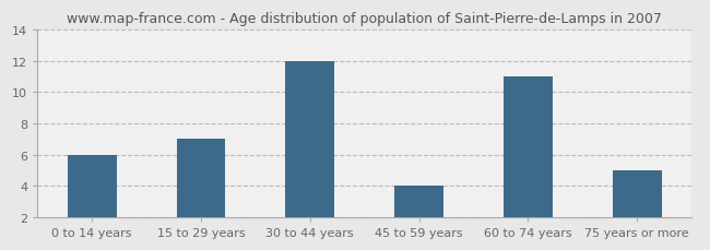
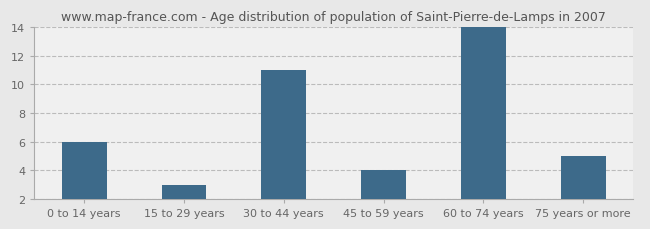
15 to 29 years: 7 -> 3
30 to 44 years: 12 -> 11
60 to 74 years: 11 -> 14
